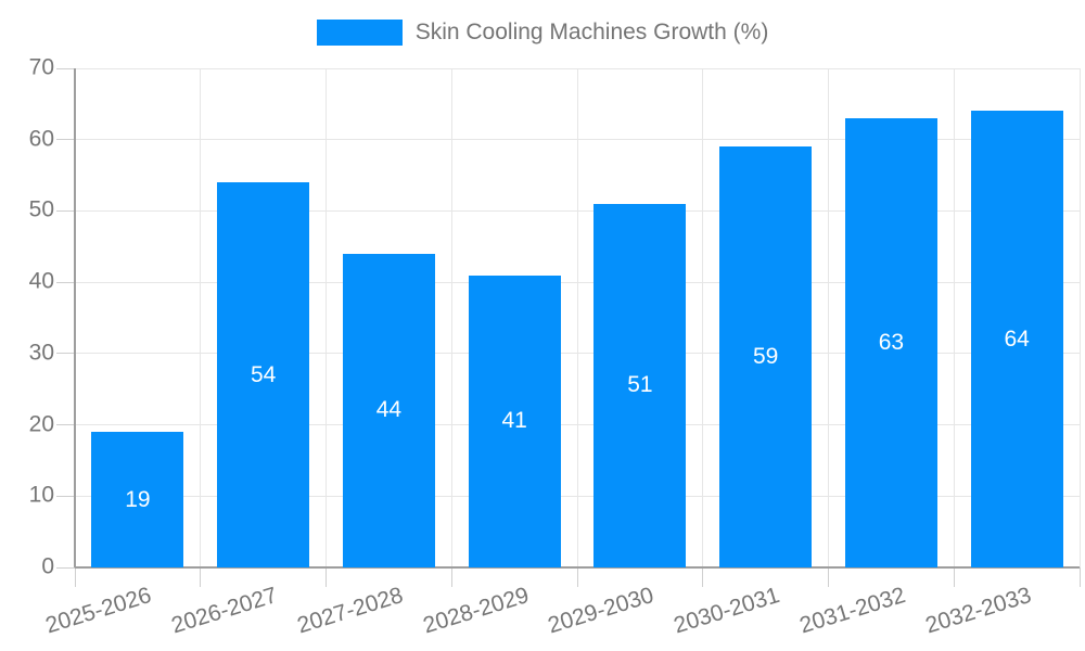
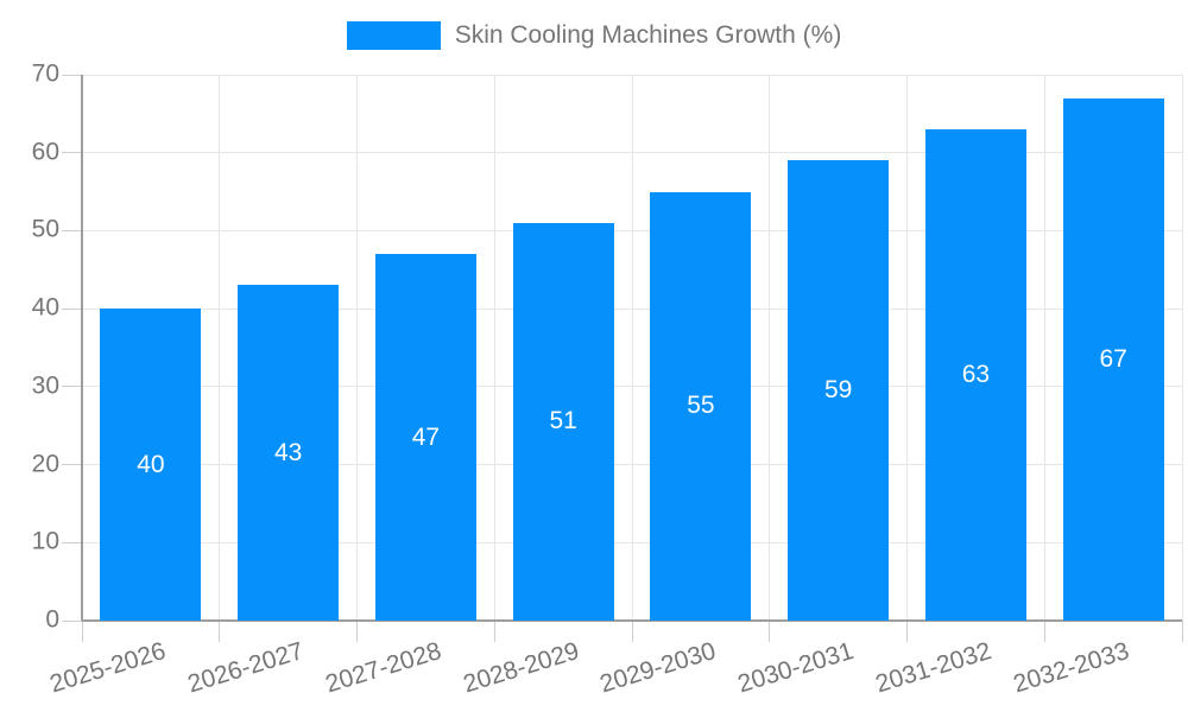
2025-2026: 19 -> 40
2026-2027: 54 -> 43
2027-2028: 44 -> 47
2028-2029: 41 -> 51
2029-2030: 51 -> 55
2032-2033: 64 -> 67
